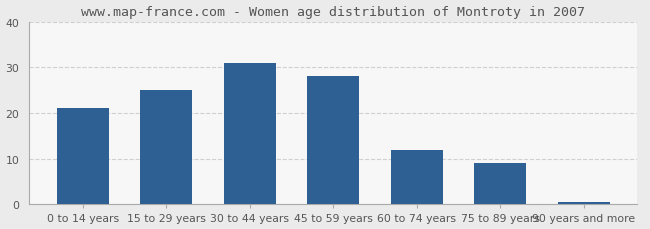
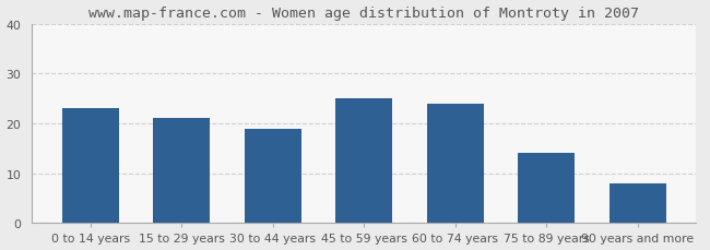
0 to 14 years: 21.0 -> 23.0
15 to 29 years: 25.0 -> 21.0
30 to 44 years: 31.0 -> 19.0
45 to 59 years: 28.0 -> 25.0
60 to 74 years: 12.0 -> 24.0
75 to 89 years: 9.0 -> 14.0
90 years and more: 0.5 -> 8.0
